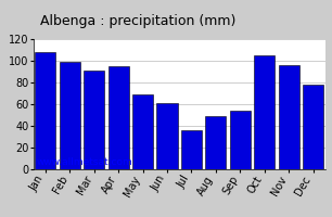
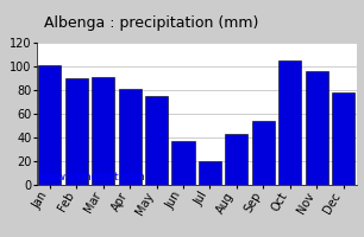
Jan: 108 -> 101
Feb: 99 -> 90
Apr: 95 -> 81
May: 69 -> 75
Jun: 61 -> 37
Jul: 36 -> 20
Aug: 49 -> 43
